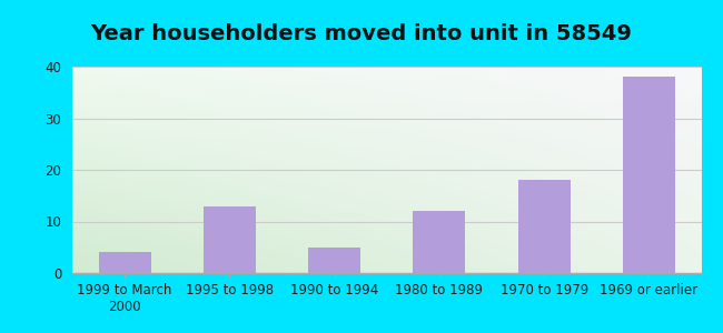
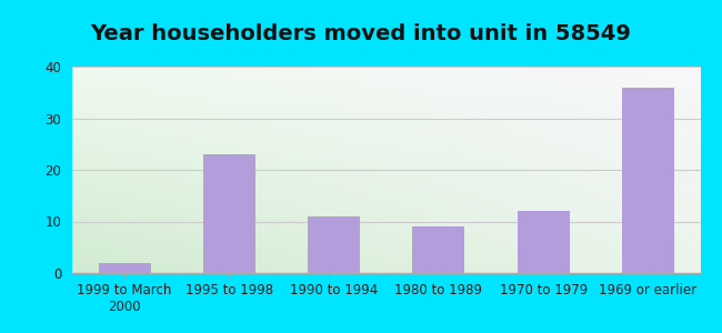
1999 to March 2000: 4 -> 2
1995 to 1998: 13 -> 23
1990 to 1994: 5 -> 11
1980 to 1989: 12 -> 9
1970 to 1979: 18 -> 12
1969 or earlier: 38 -> 36
